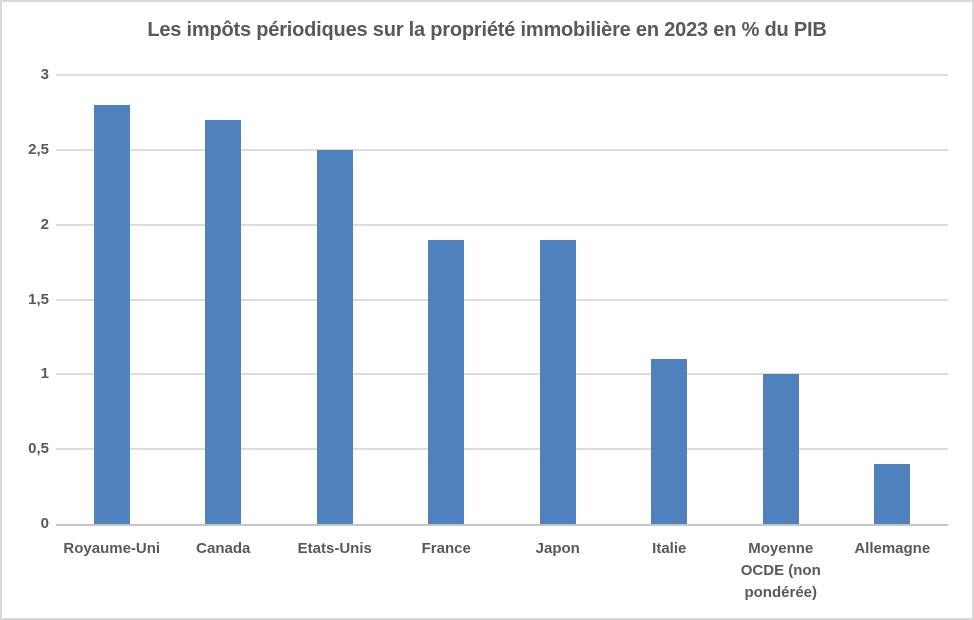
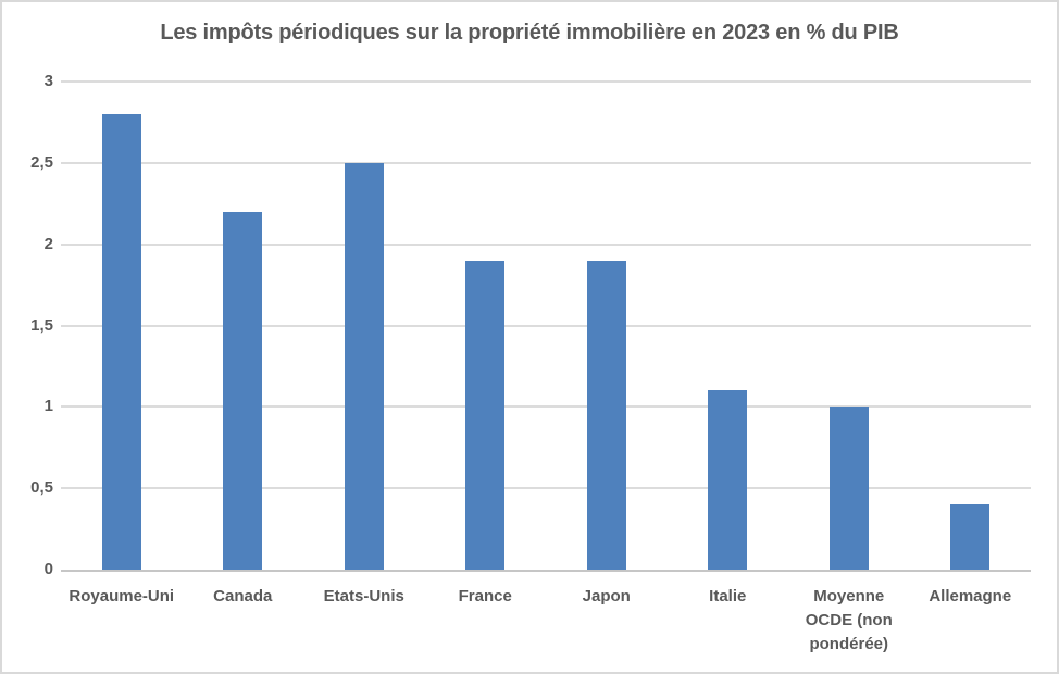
Canada: 2.7 -> 2.2
